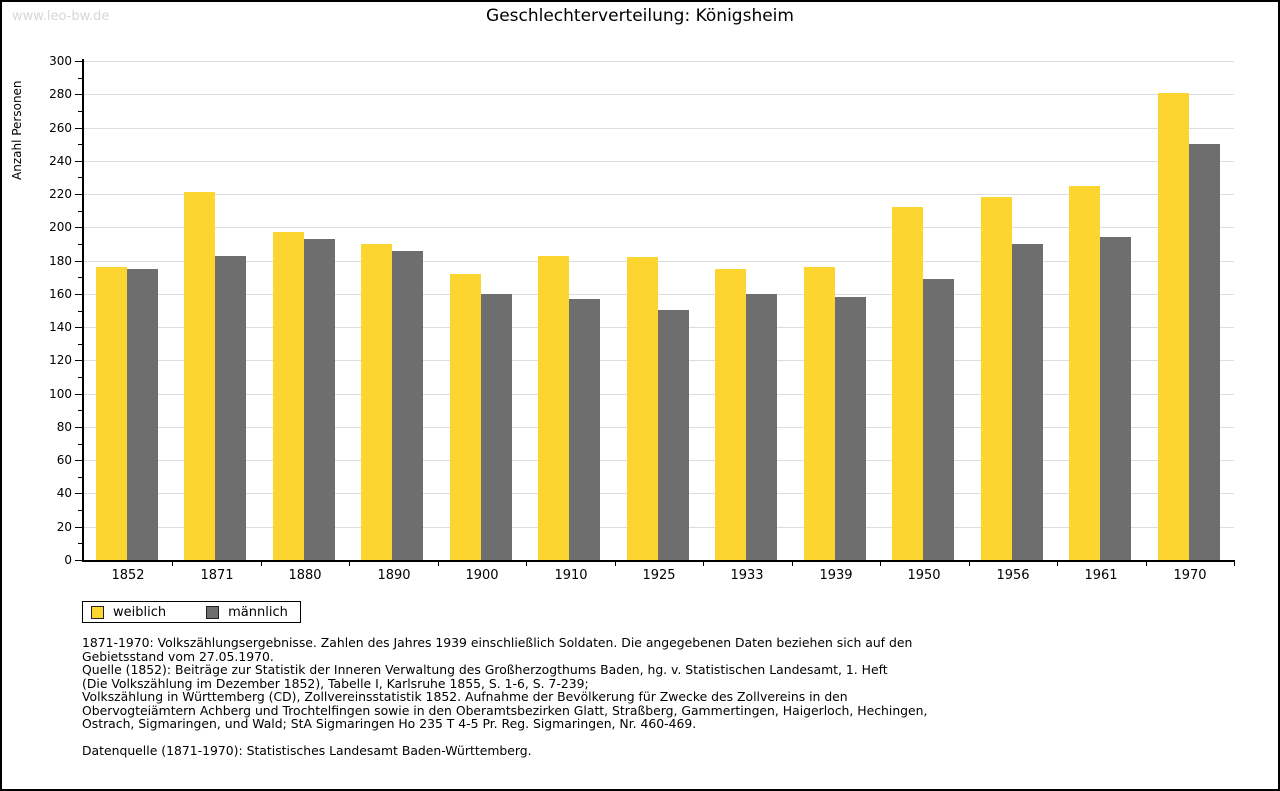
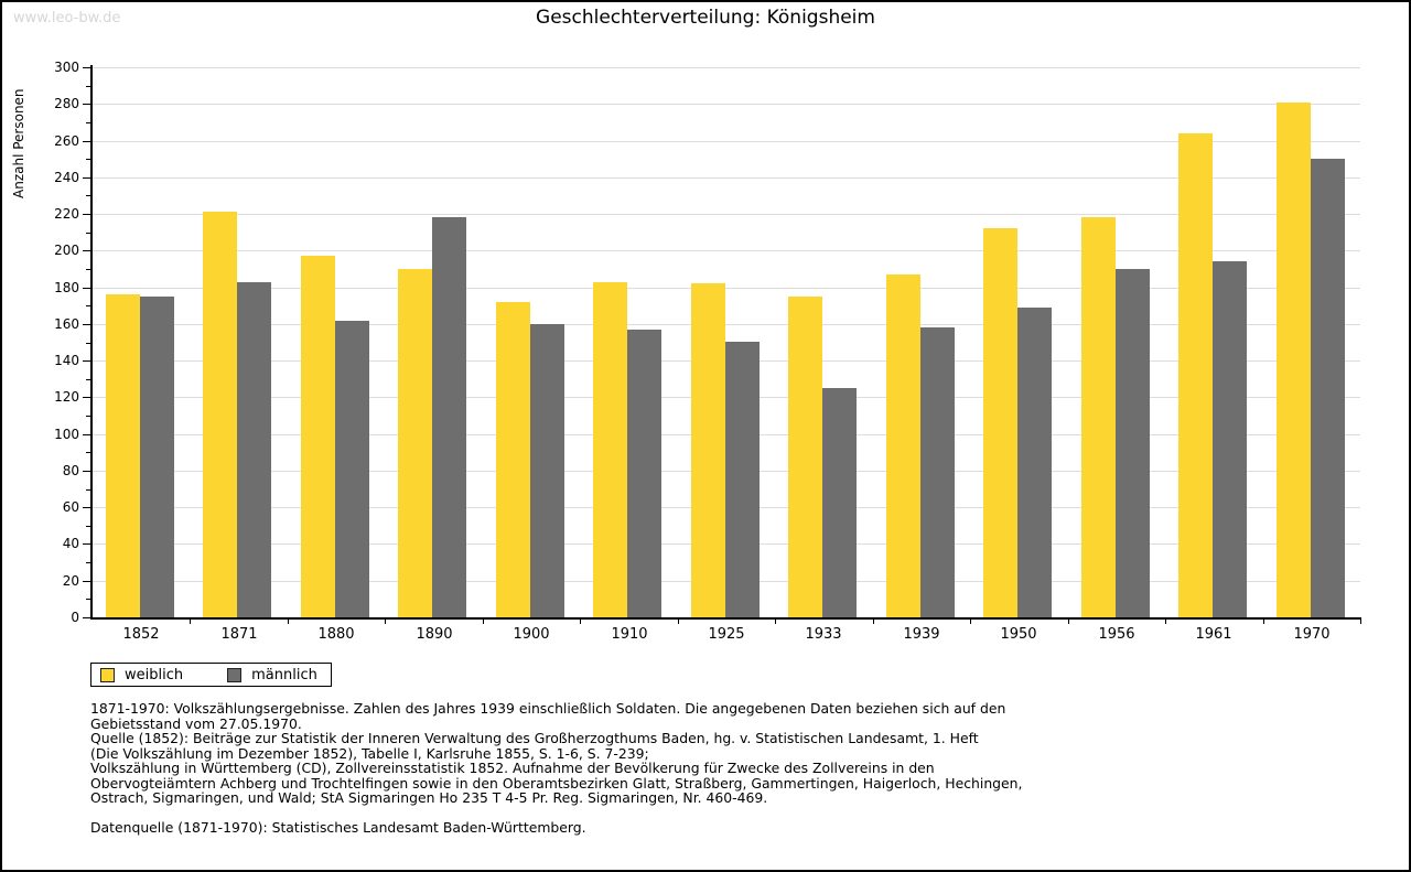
männlich/1880: 193 -> 162
männlich/1890: 186 -> 218
männlich/1933: 160 -> 125
weiblich/1939: 176 -> 187
weiblich/1961: 225 -> 264
